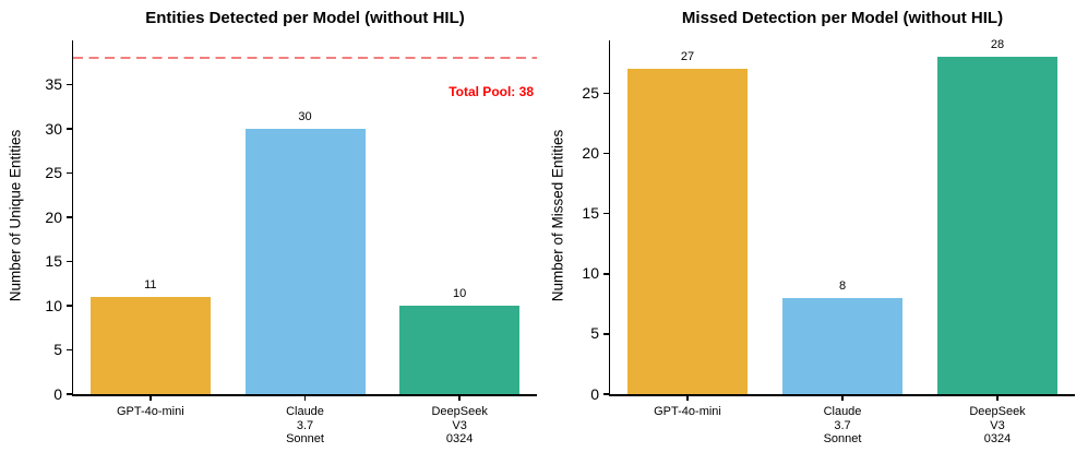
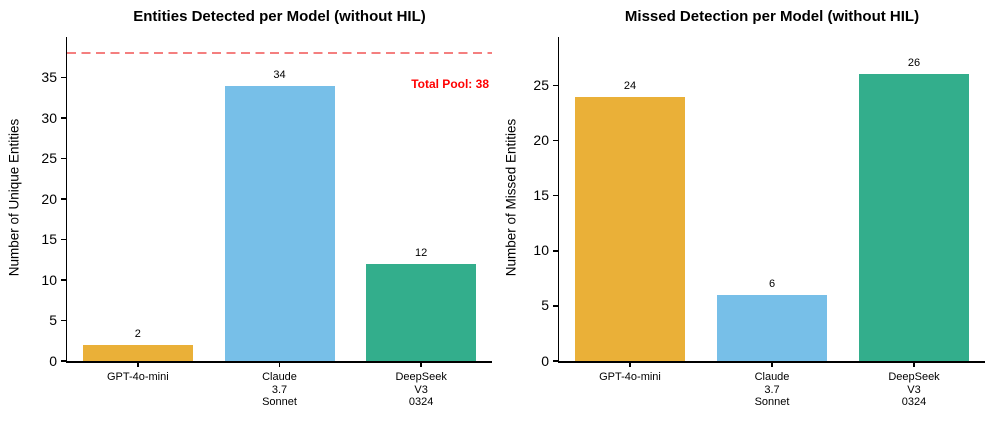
Entities Detected per Model (without HIL)/GPT-4o-mini: 11 -> 2
Entities Detected per Model (without HIL)/Claude 3.7 Sonnet: 30 -> 34
Entities Detected per Model (without HIL)/DeepSeek V3 0324: 10 -> 12
Missed Detection per Model (without HIL)/GPT-4o-mini: 27 -> 24
Missed Detection per Model (without HIL)/Claude 3.7 Sonnet: 8 -> 6
Missed Detection per Model (without HIL)/DeepSeek V3 0324: 28 -> 26
